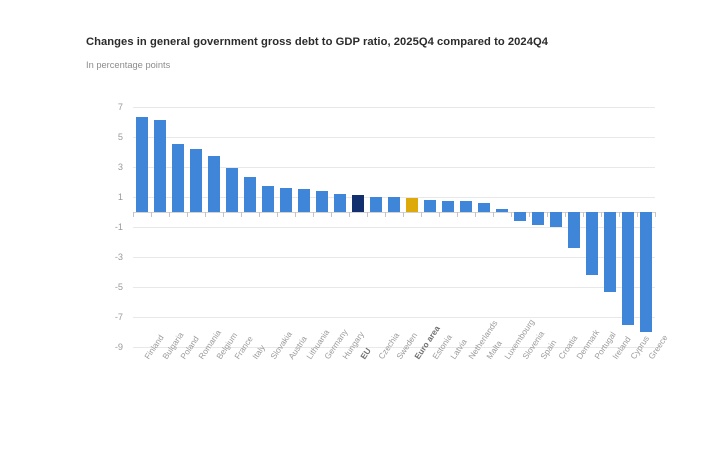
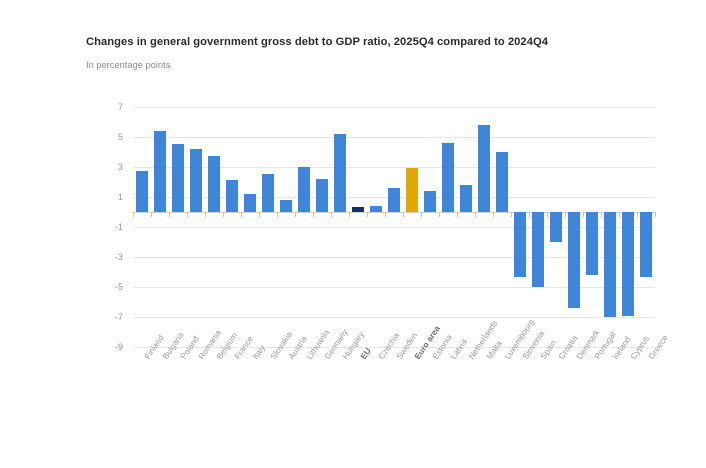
Finland: 6.3 -> 2.7
Bulgaria: 6.1 -> 5.4
France: 2.9 -> 2.1
Italy: 2.3 -> 1.2
Slovakia: 1.7 -> 2.5
Austria: 1.6 -> 0.8
Lithuania: 1.5 -> 3.0
Germany: 1.4 -> 2.2
Hungary: 1.2 -> 5.2
EU: 1.1 -> 0.3
Czechia: 1.0 -> 0.4
Sweden: 1.0 -> 1.6
Euro area: 0.9 -> 2.9
Estonia: 0.8 -> 1.4
Latvia: 0.8 -> 4.6
Netherlands: 0.7 -> 1.8
Malta: 0.6 -> 5.8
Luxembourg: 0.2 -> 4.0
Slovenia: -0.6 -> -4.3
Spain: -0.9 -> -5.0
Croatia: -1.0 -> -2.0
Denmark: -2.4 -> -6.4
Ireland: -5.3 -> -7.0
Cyprus: -7.5 -> -6.9
Greece: -8.0 -> -4.3
